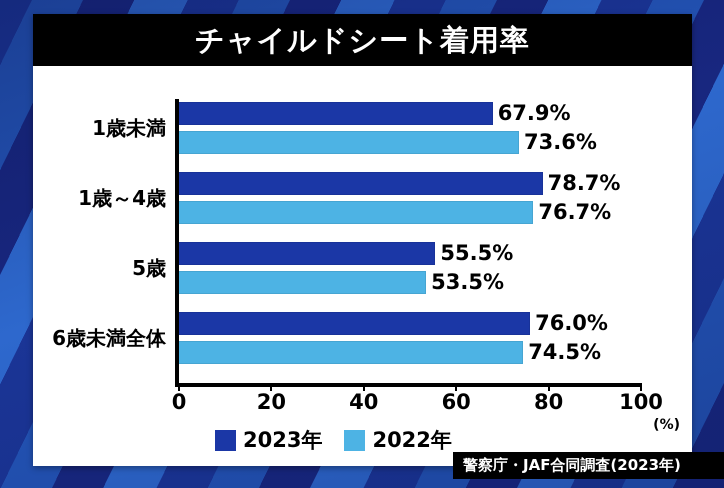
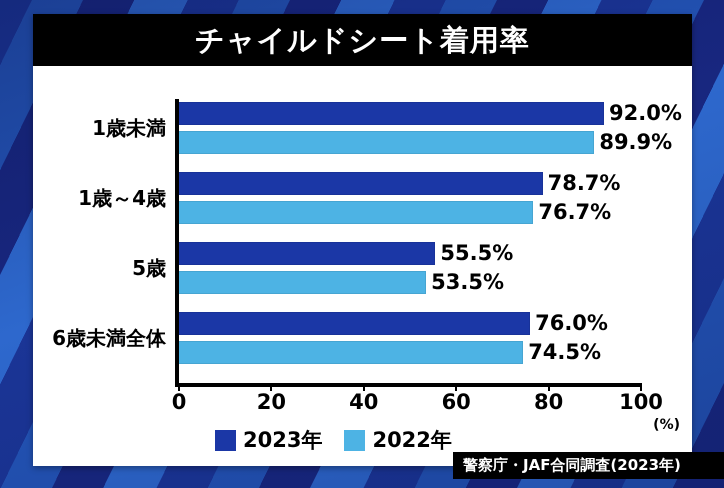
2023年/1歳未満: 67.9% -> 92.0%
2022年/1歳未満: 73.6% -> 89.9%
